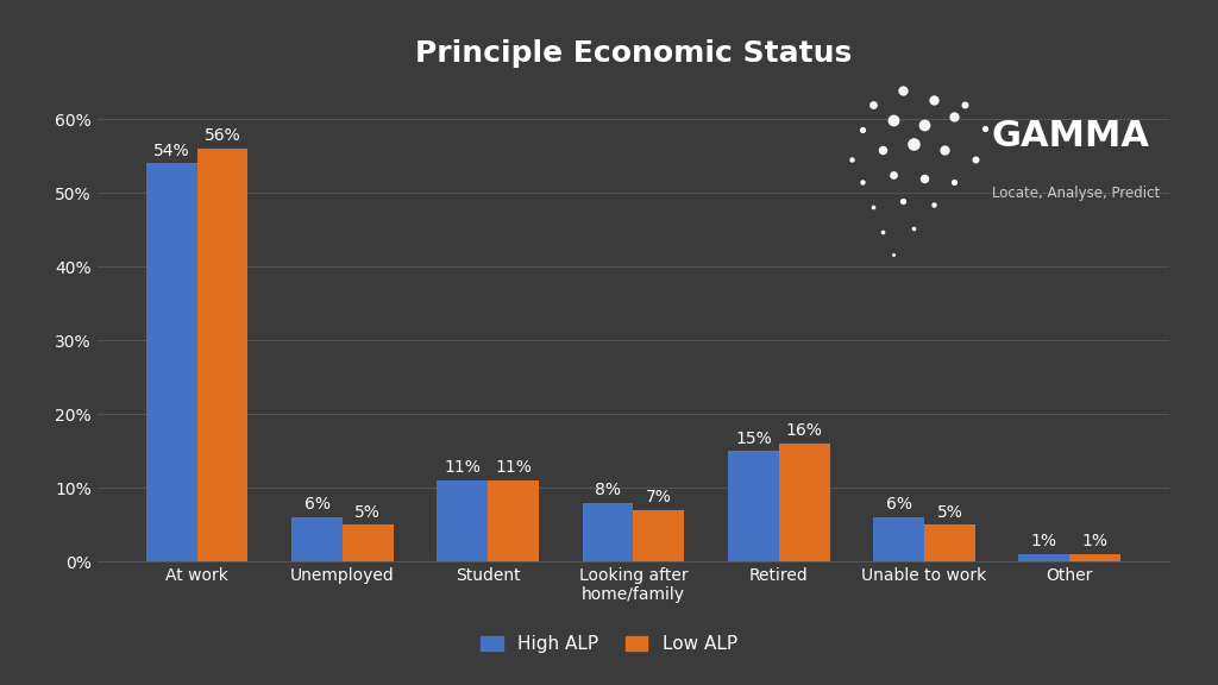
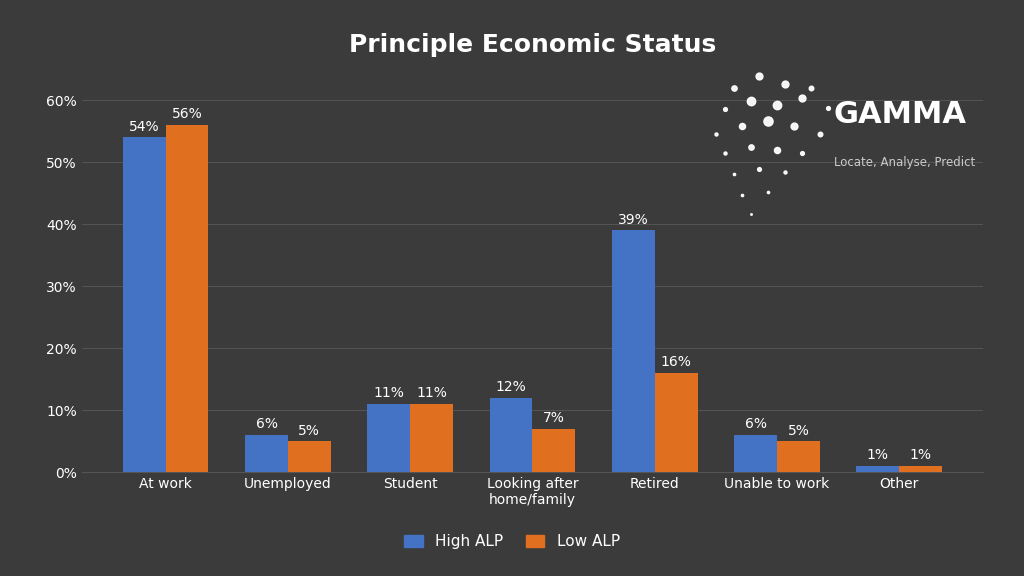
High ALP/Looking after home/family: 8% -> 12%
High ALP/Retired: 15% -> 39%
